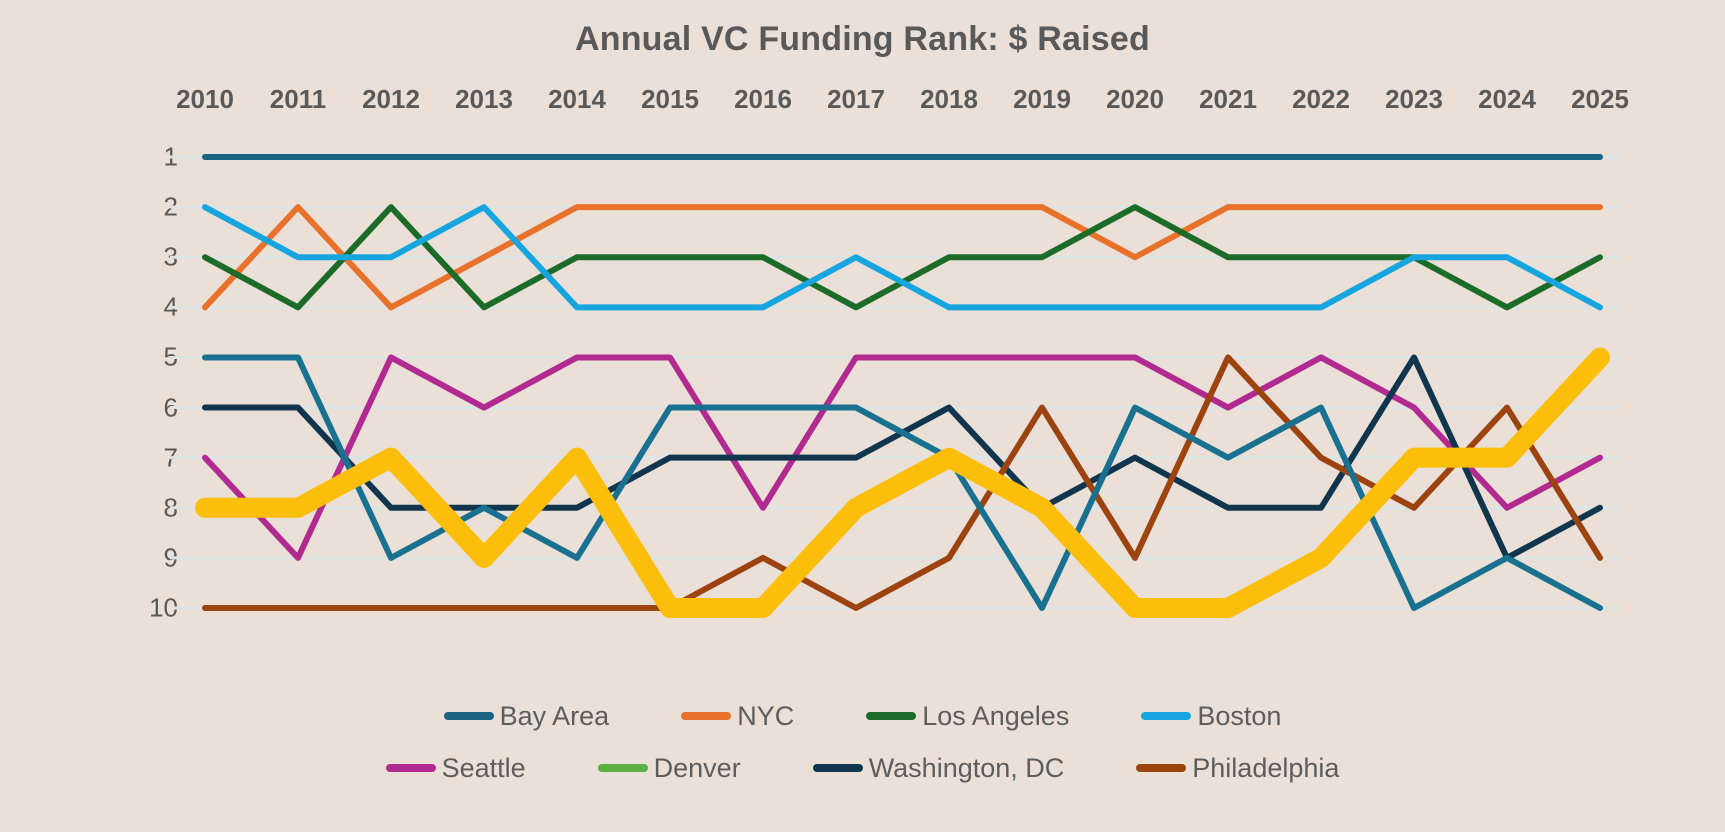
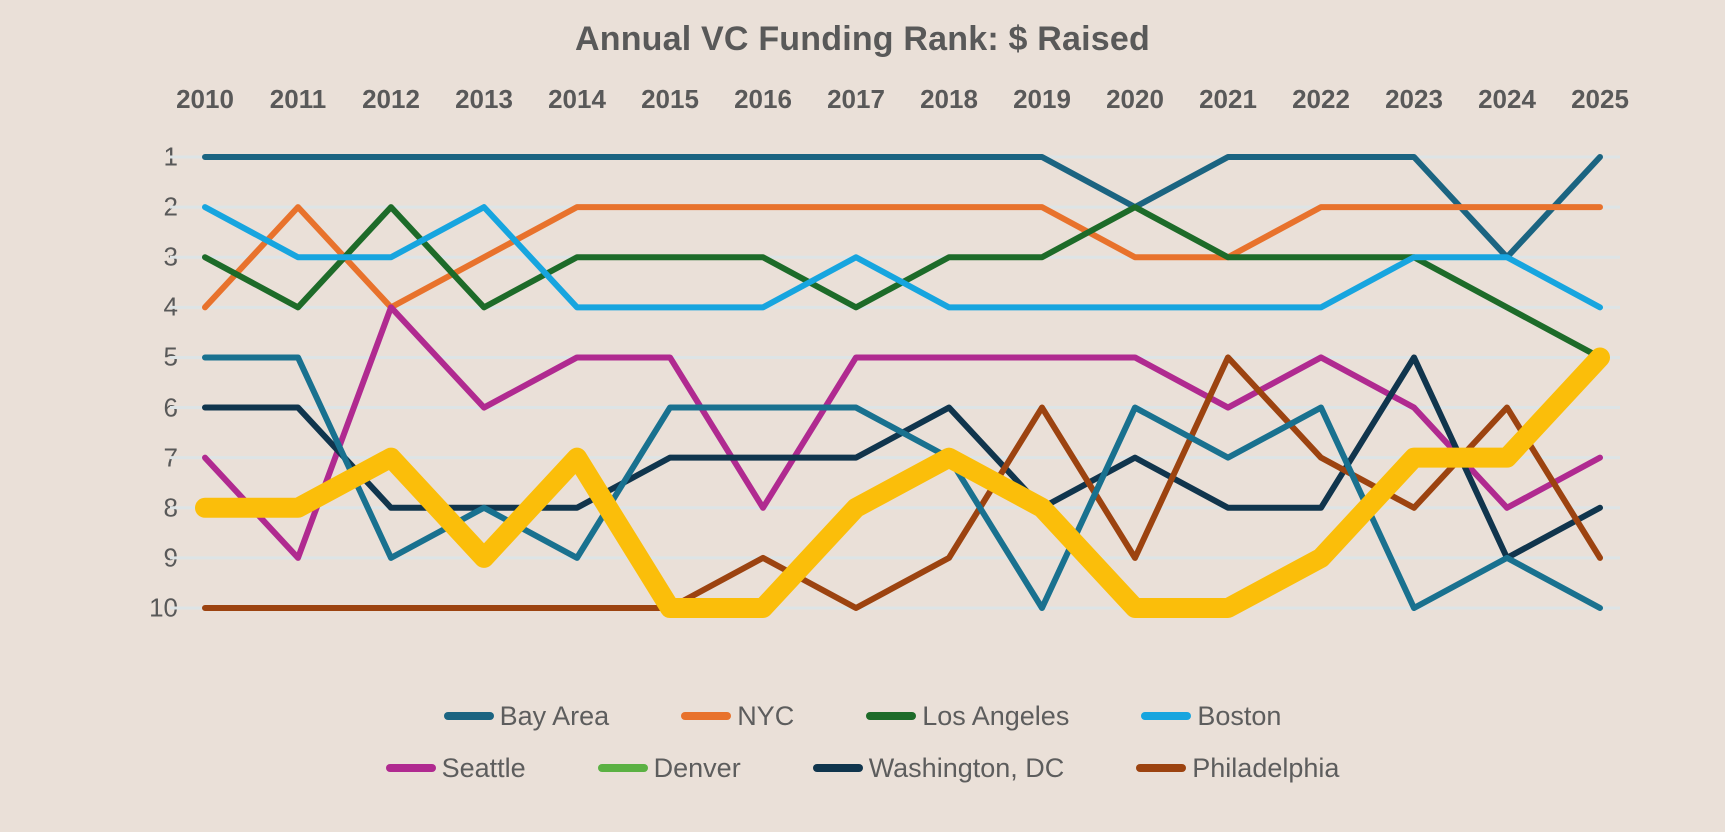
Seattle/2012: 5 -> 4
Bay Area/2020: 1 -> 2
NYC/2021: 2 -> 3
Bay Area/2024: 1 -> 3
Los Angeles/2025: 3 -> 5
